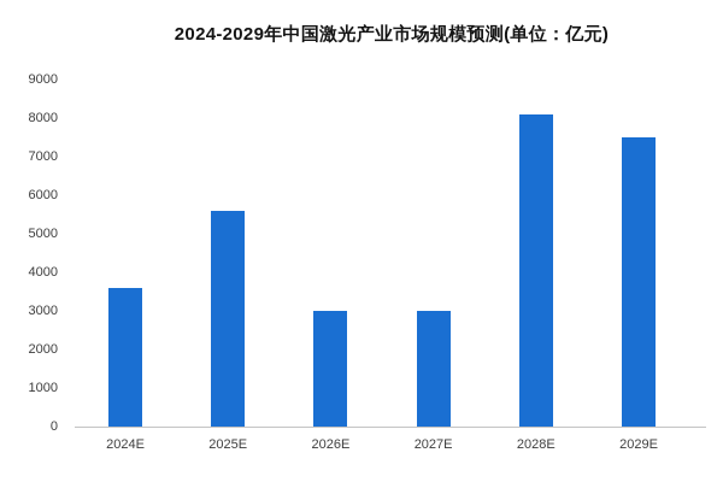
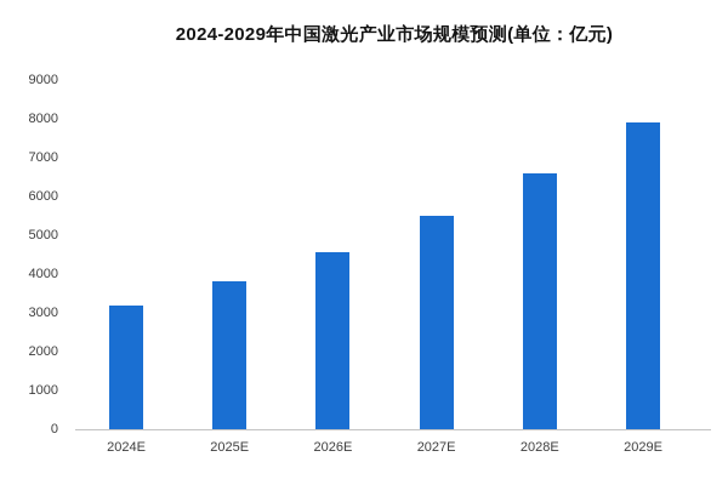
2024E: 3600 -> 3200
2025E: 5600 -> 3800
2026E: 3000 -> 4600
2027E: 3000 -> 5500
2028E: 8100 -> 6600
2029E: 7500 -> 7900
